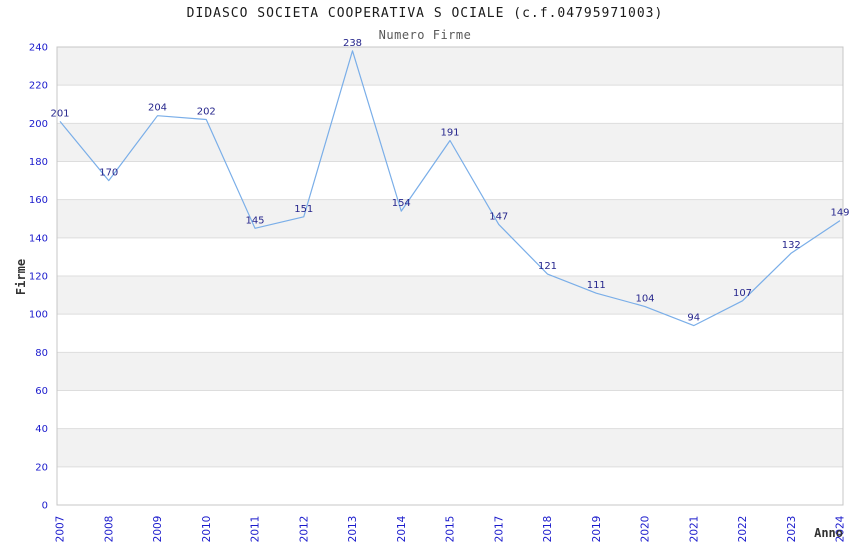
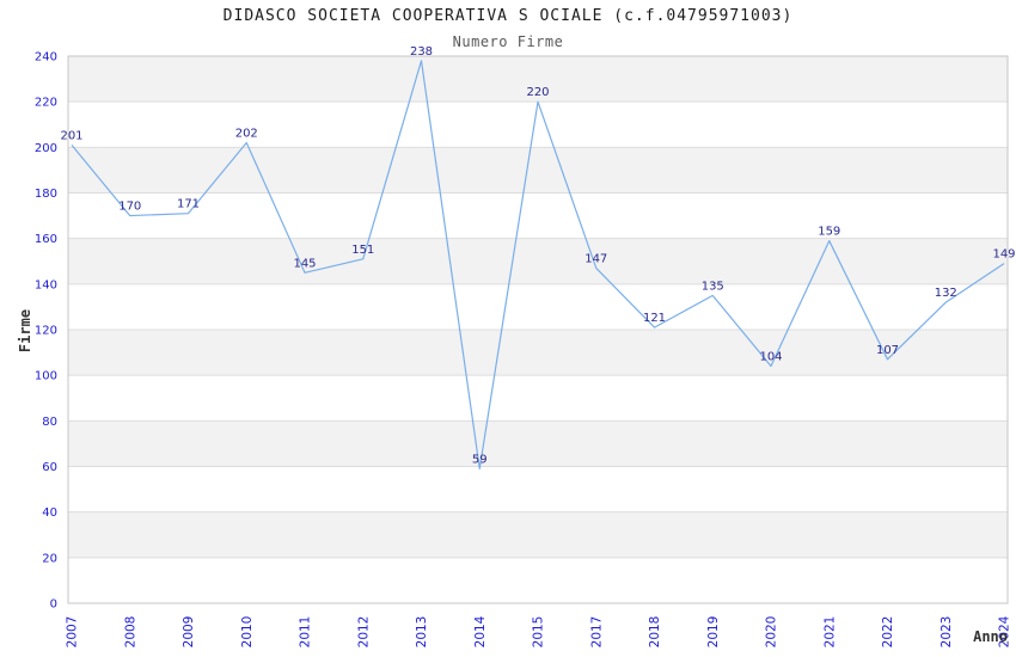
2009: 204 -> 171
2014: 154 -> 59
2015: 191 -> 220
2019: 111 -> 135
2021: 94 -> 159
